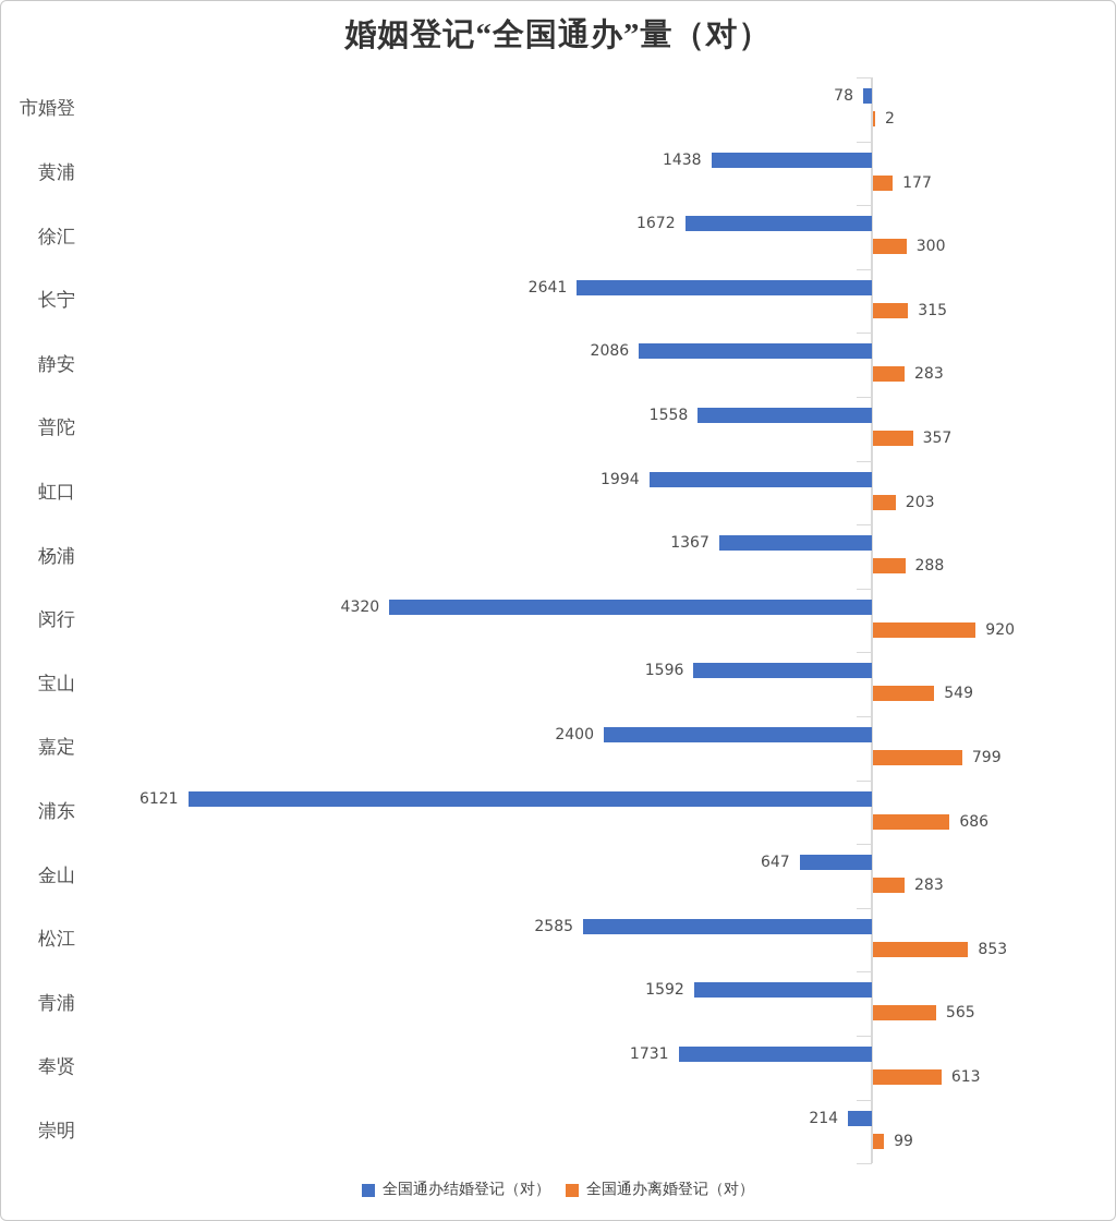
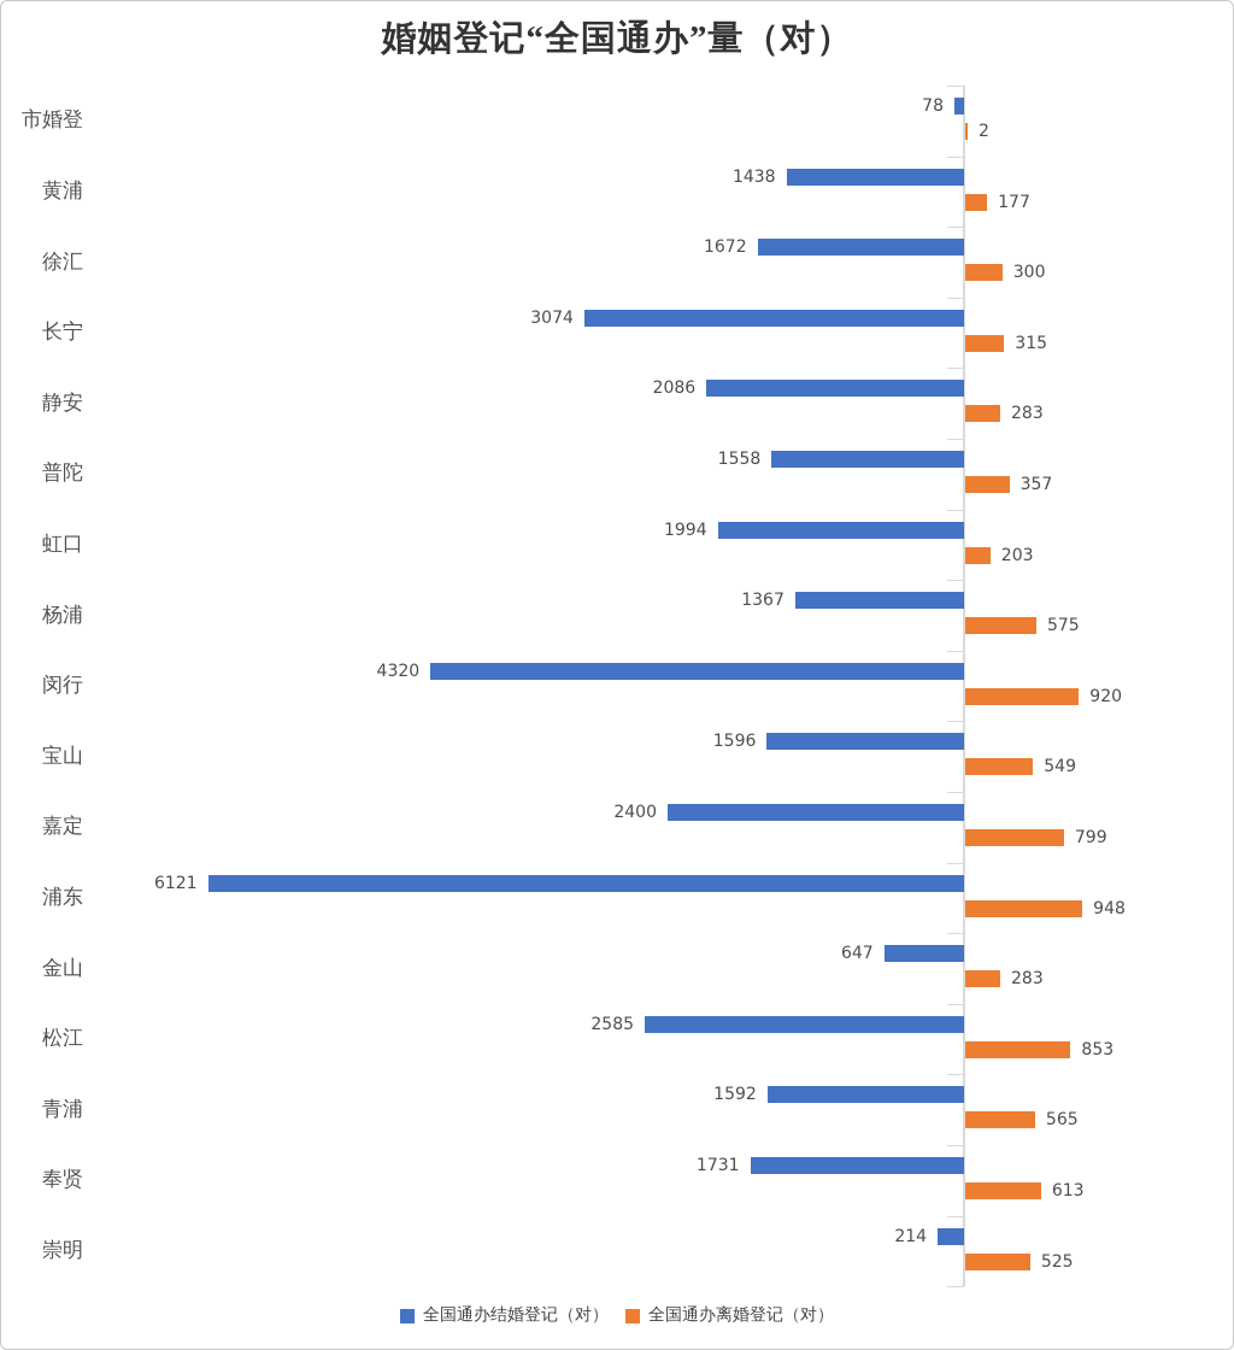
全国通办结婚登记（对）/长宁: 2641 -> 3074
全国通办离婚登记（对）/杨浦: 288 -> 575
全国通办离婚登记（对）/浦东: 686 -> 948
全国通办离婚登记（对）/崇明: 99 -> 525
